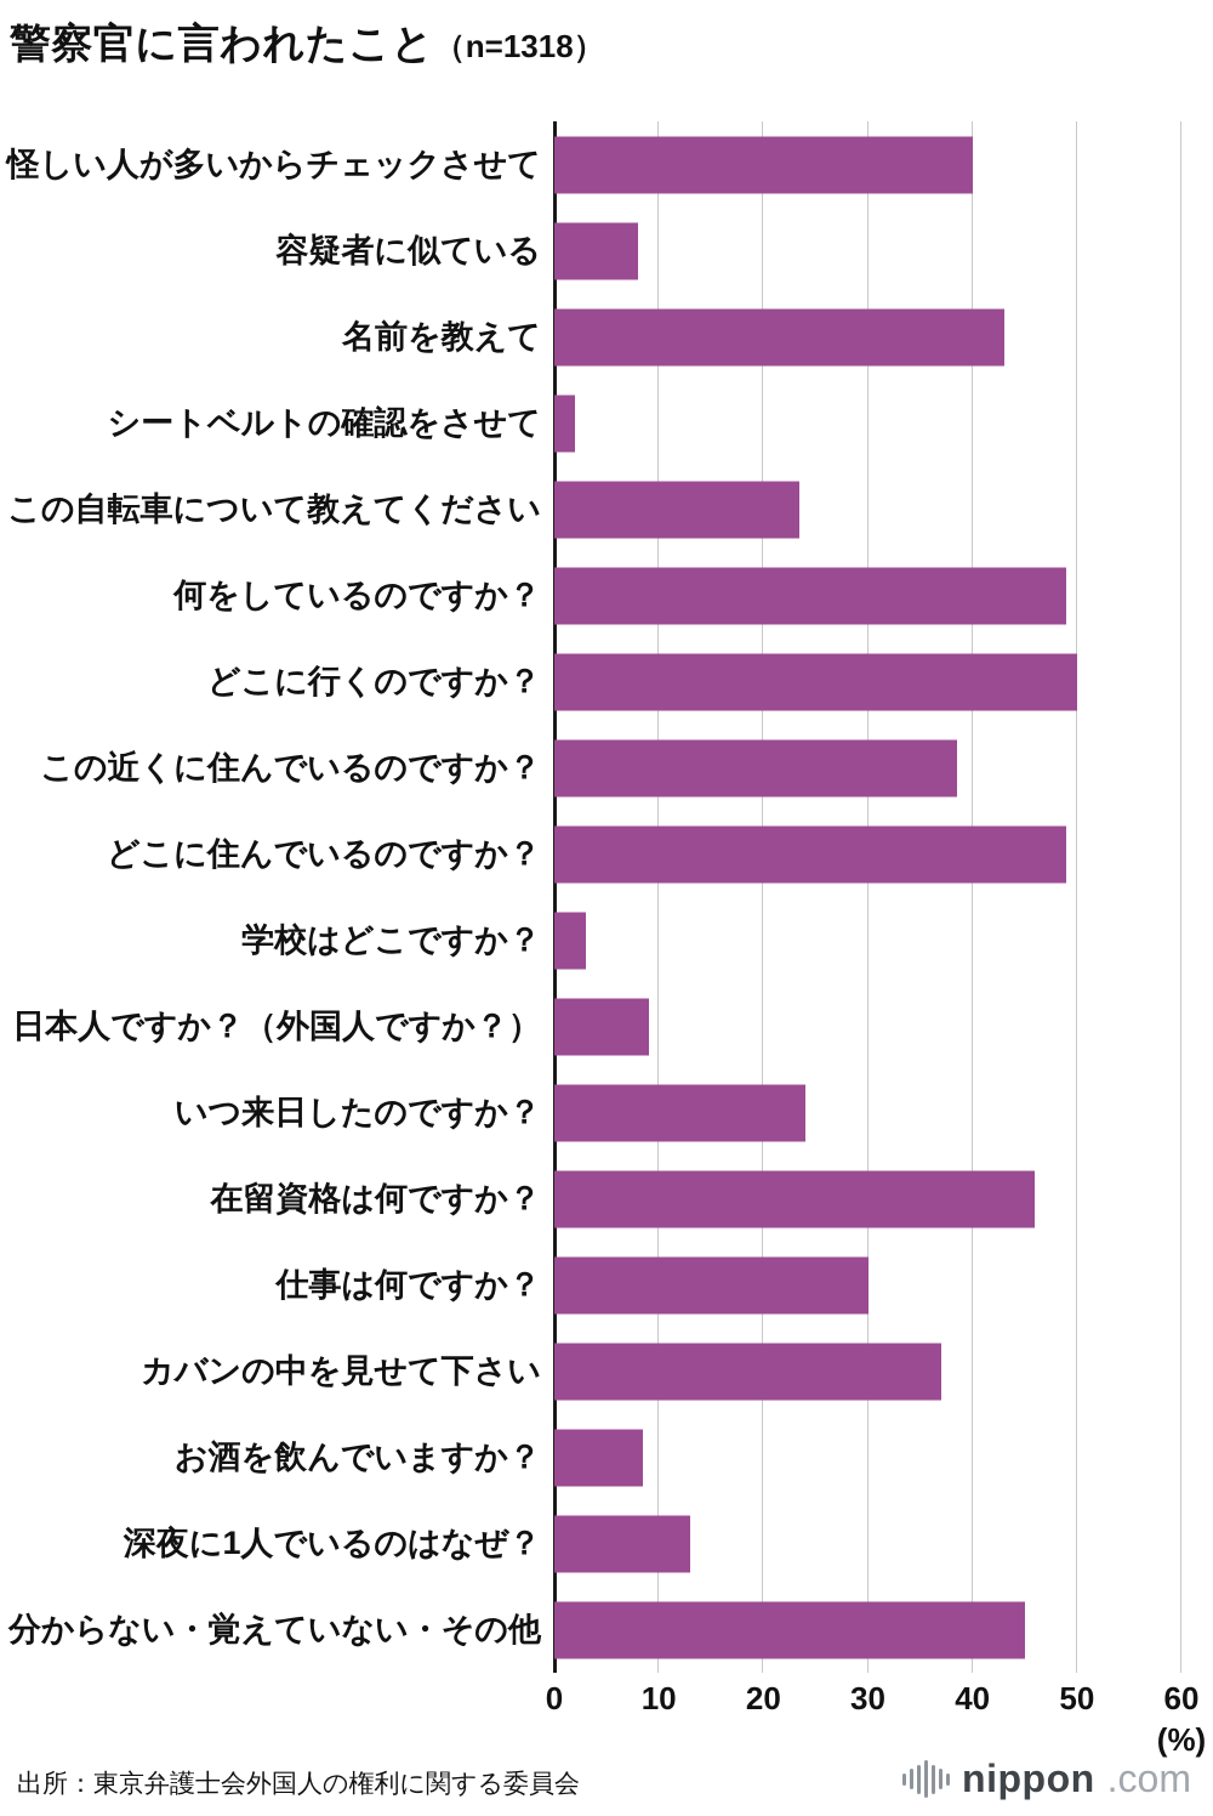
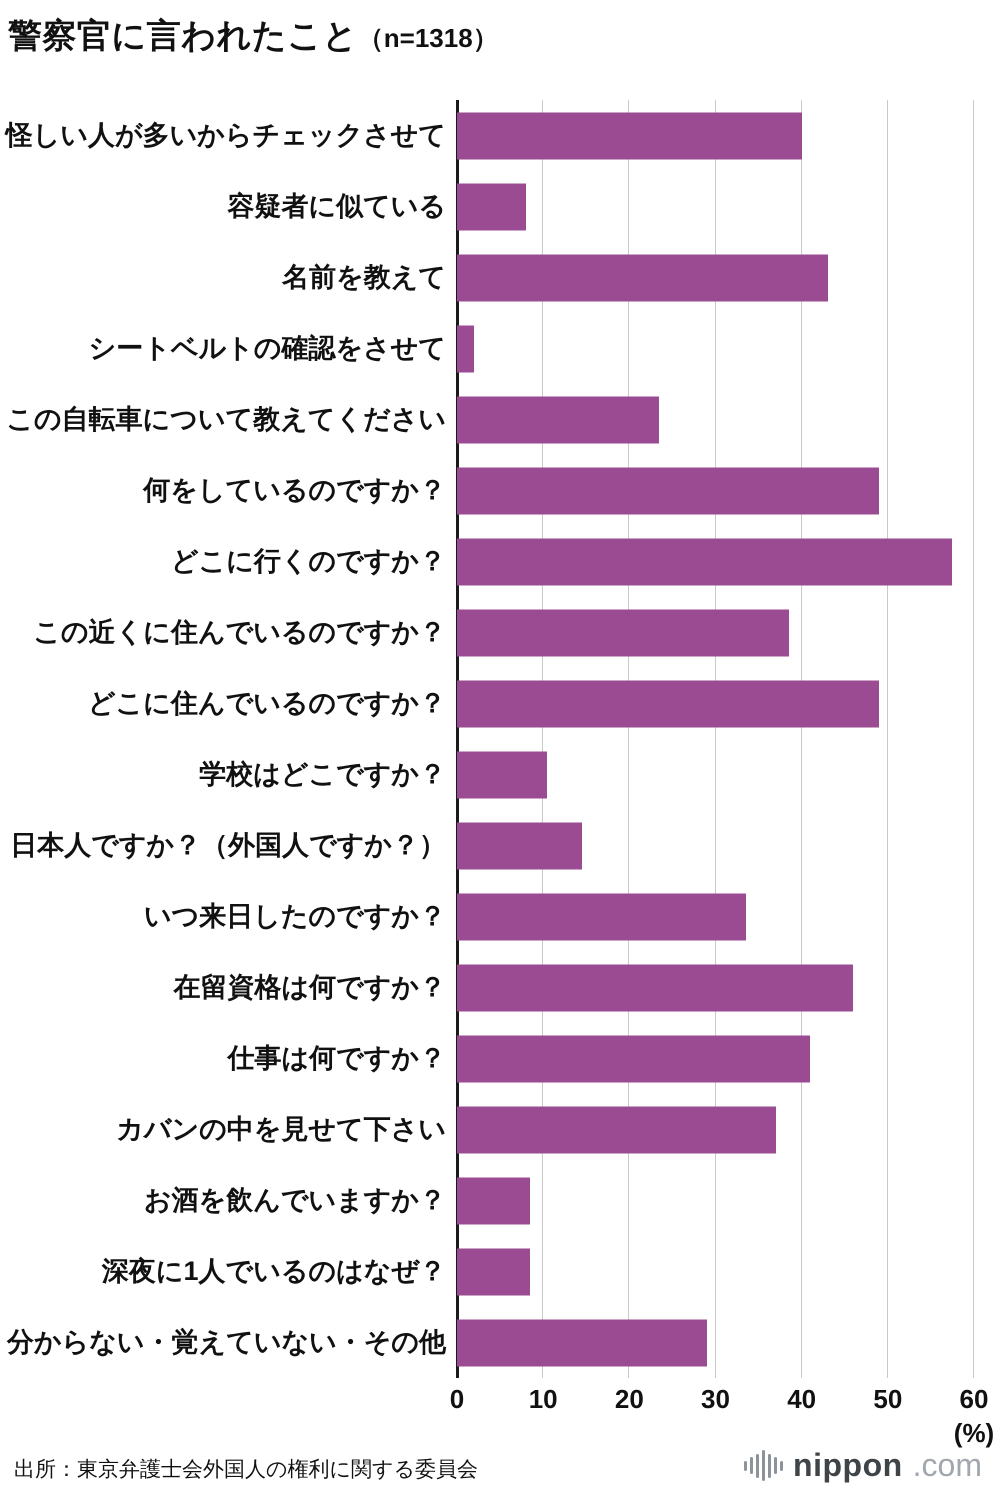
どこに行くのですか？: 50 -> 58
学校はどこですか？: 3 -> 10
日本人ですか？（外国人ですか？）: 9 -> 14
いつ来日したのですか？: 24 -> 34
仕事は何ですか？: 30 -> 41
深夜に1人でいるのはなぜ？: 13 -> 8
分からない・覚えていない・その他: 45 -> 29
